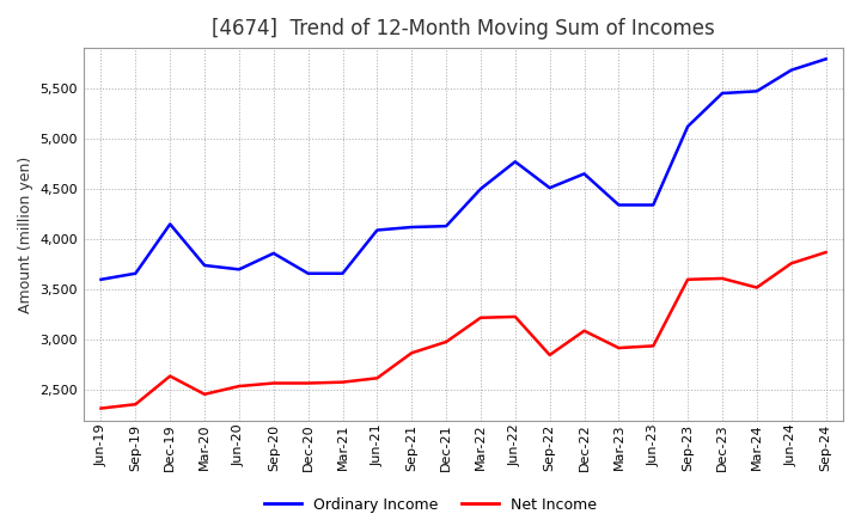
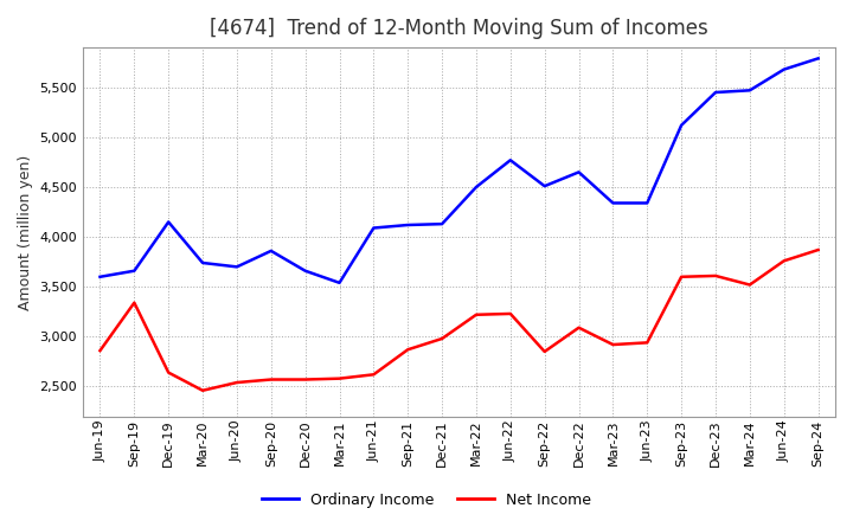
Net Income/Jun-19: 2,320 -> 2,860
Net Income/Sep-19: 2,360 -> 3,340
Ordinary Income/Mar-21: 3,660 -> 3,540
